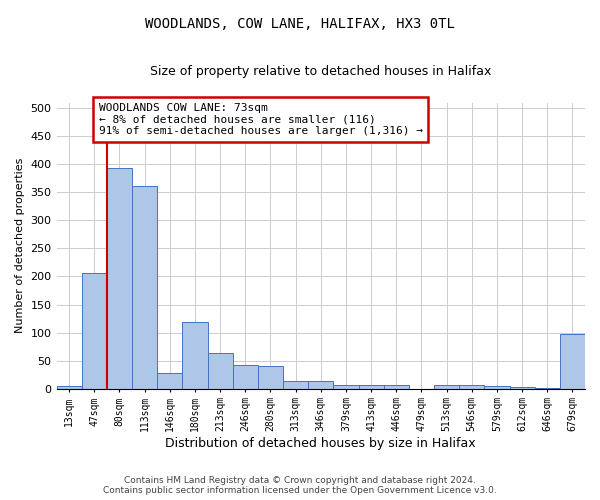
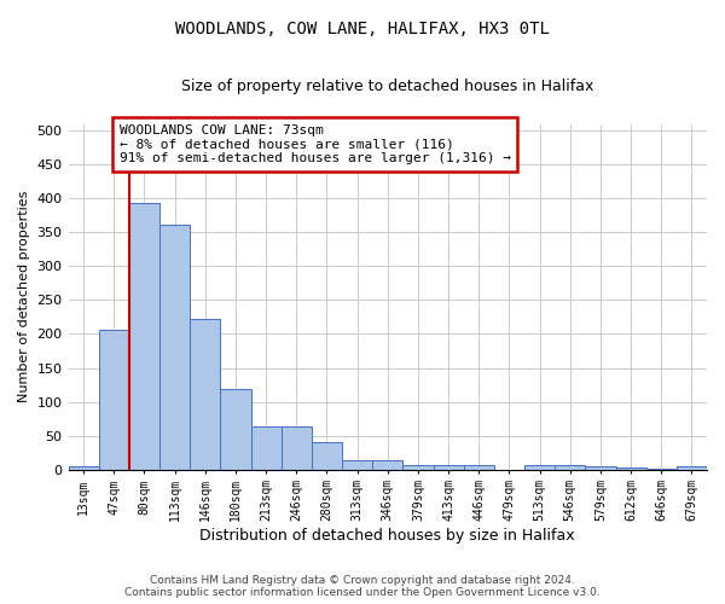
146sqm: 28 -> 222
246sqm: 42 -> 64
679sqm: 98 -> 4
